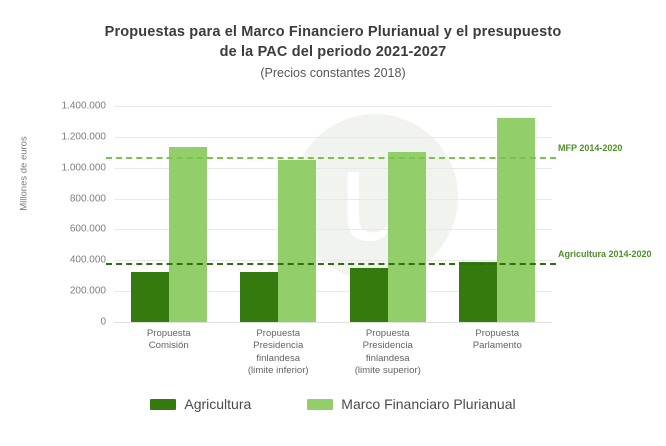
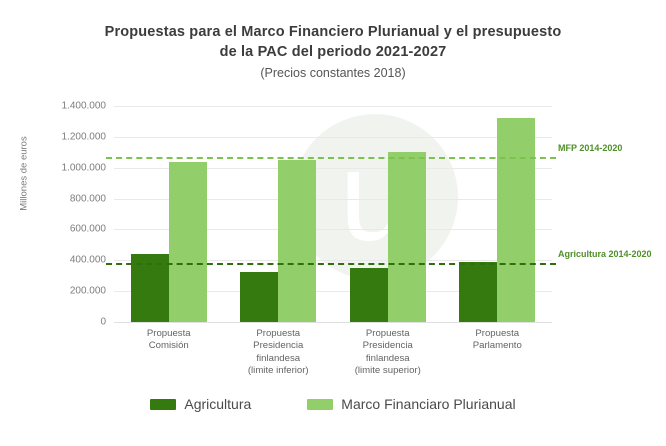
Agricultura/Propuesta Comisión: 320000 -> 440000
Marco Financiaro Plurianual/Propuesta Comisión: 1140000 -> 1040000
